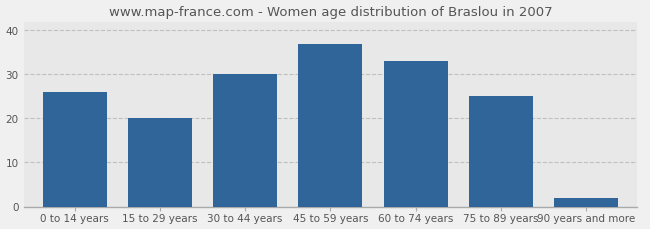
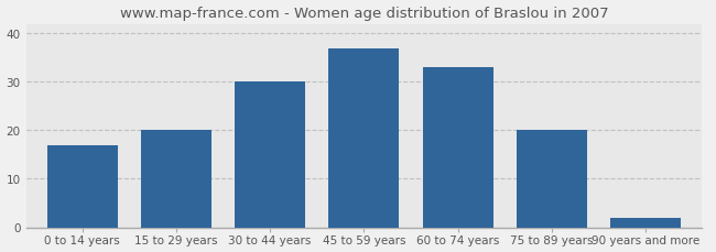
0 to 14 years: 26 -> 17
75 to 89 years: 25 -> 20
